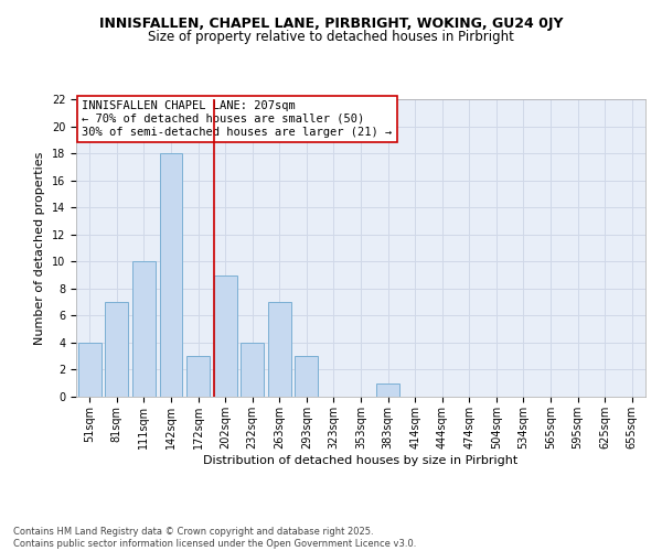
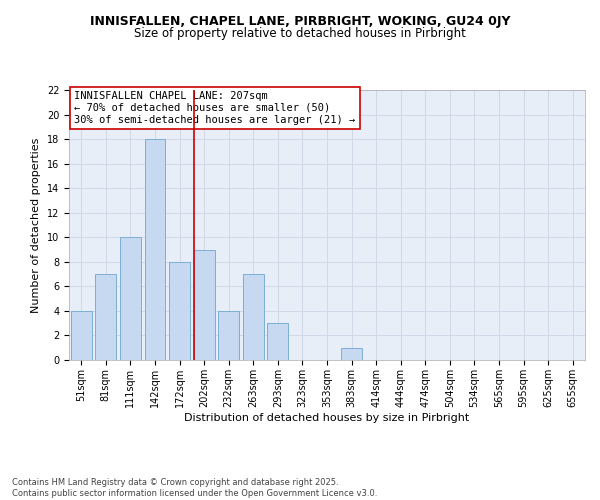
172sqm: 3 -> 8
